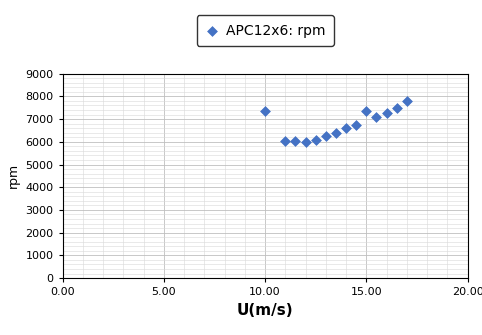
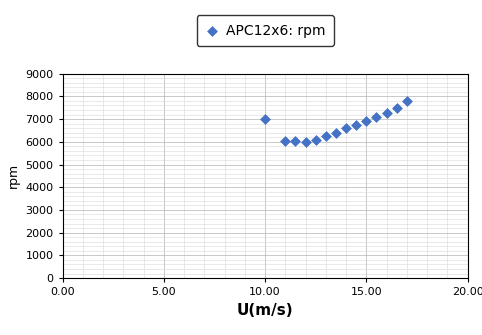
10.00: 7350 -> 7000
15.00: 7350 -> 6900
